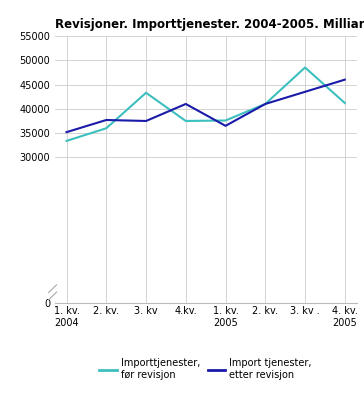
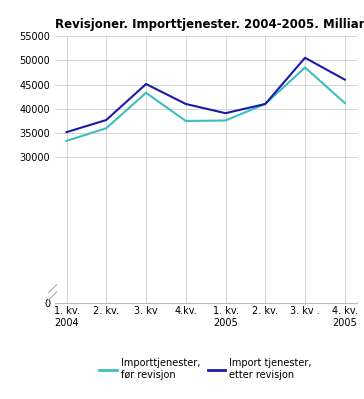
Import tjenester, etter revisjon/3. kv: 37500 -> 45100
Import tjenester, etter revisjon/1. kv. 2005: 36500 -> 39100
Import tjenester, etter revisjon/3. kv .: 43500 -> 50500
